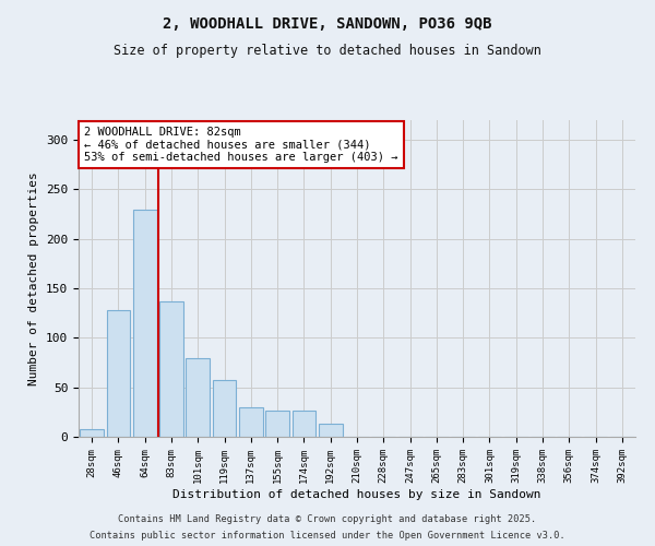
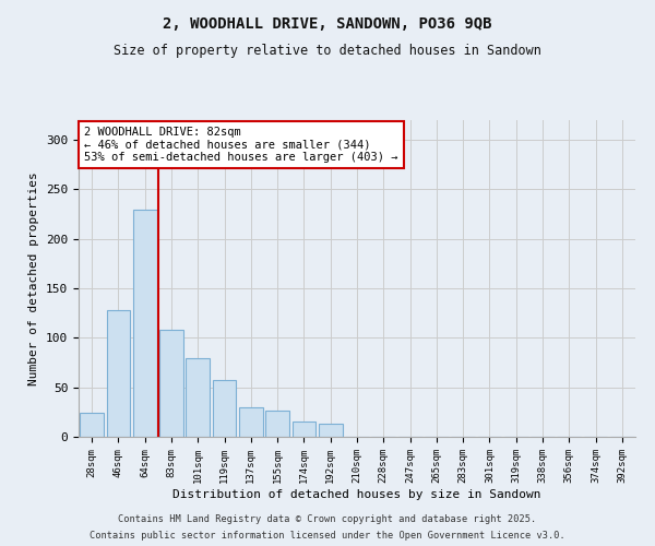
28sqm: 8 -> 24
83sqm: 137 -> 108
174sqm: 27 -> 16
